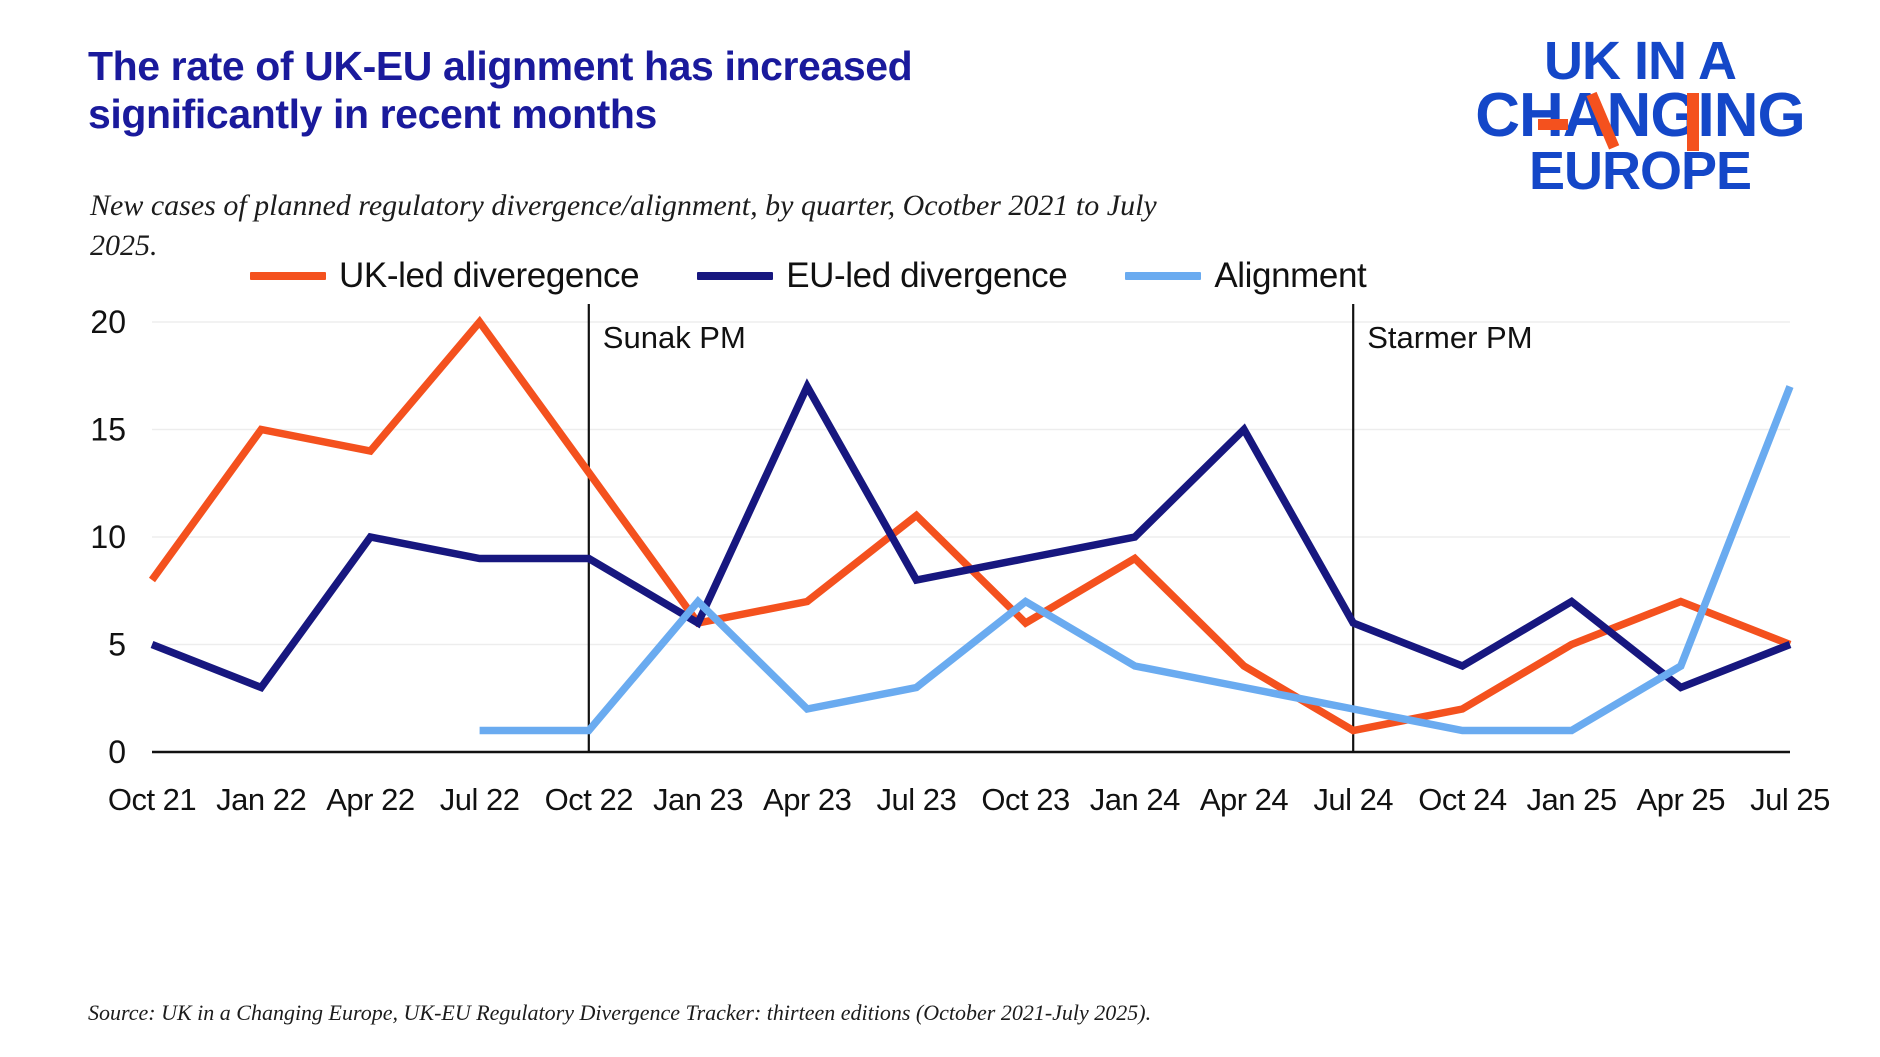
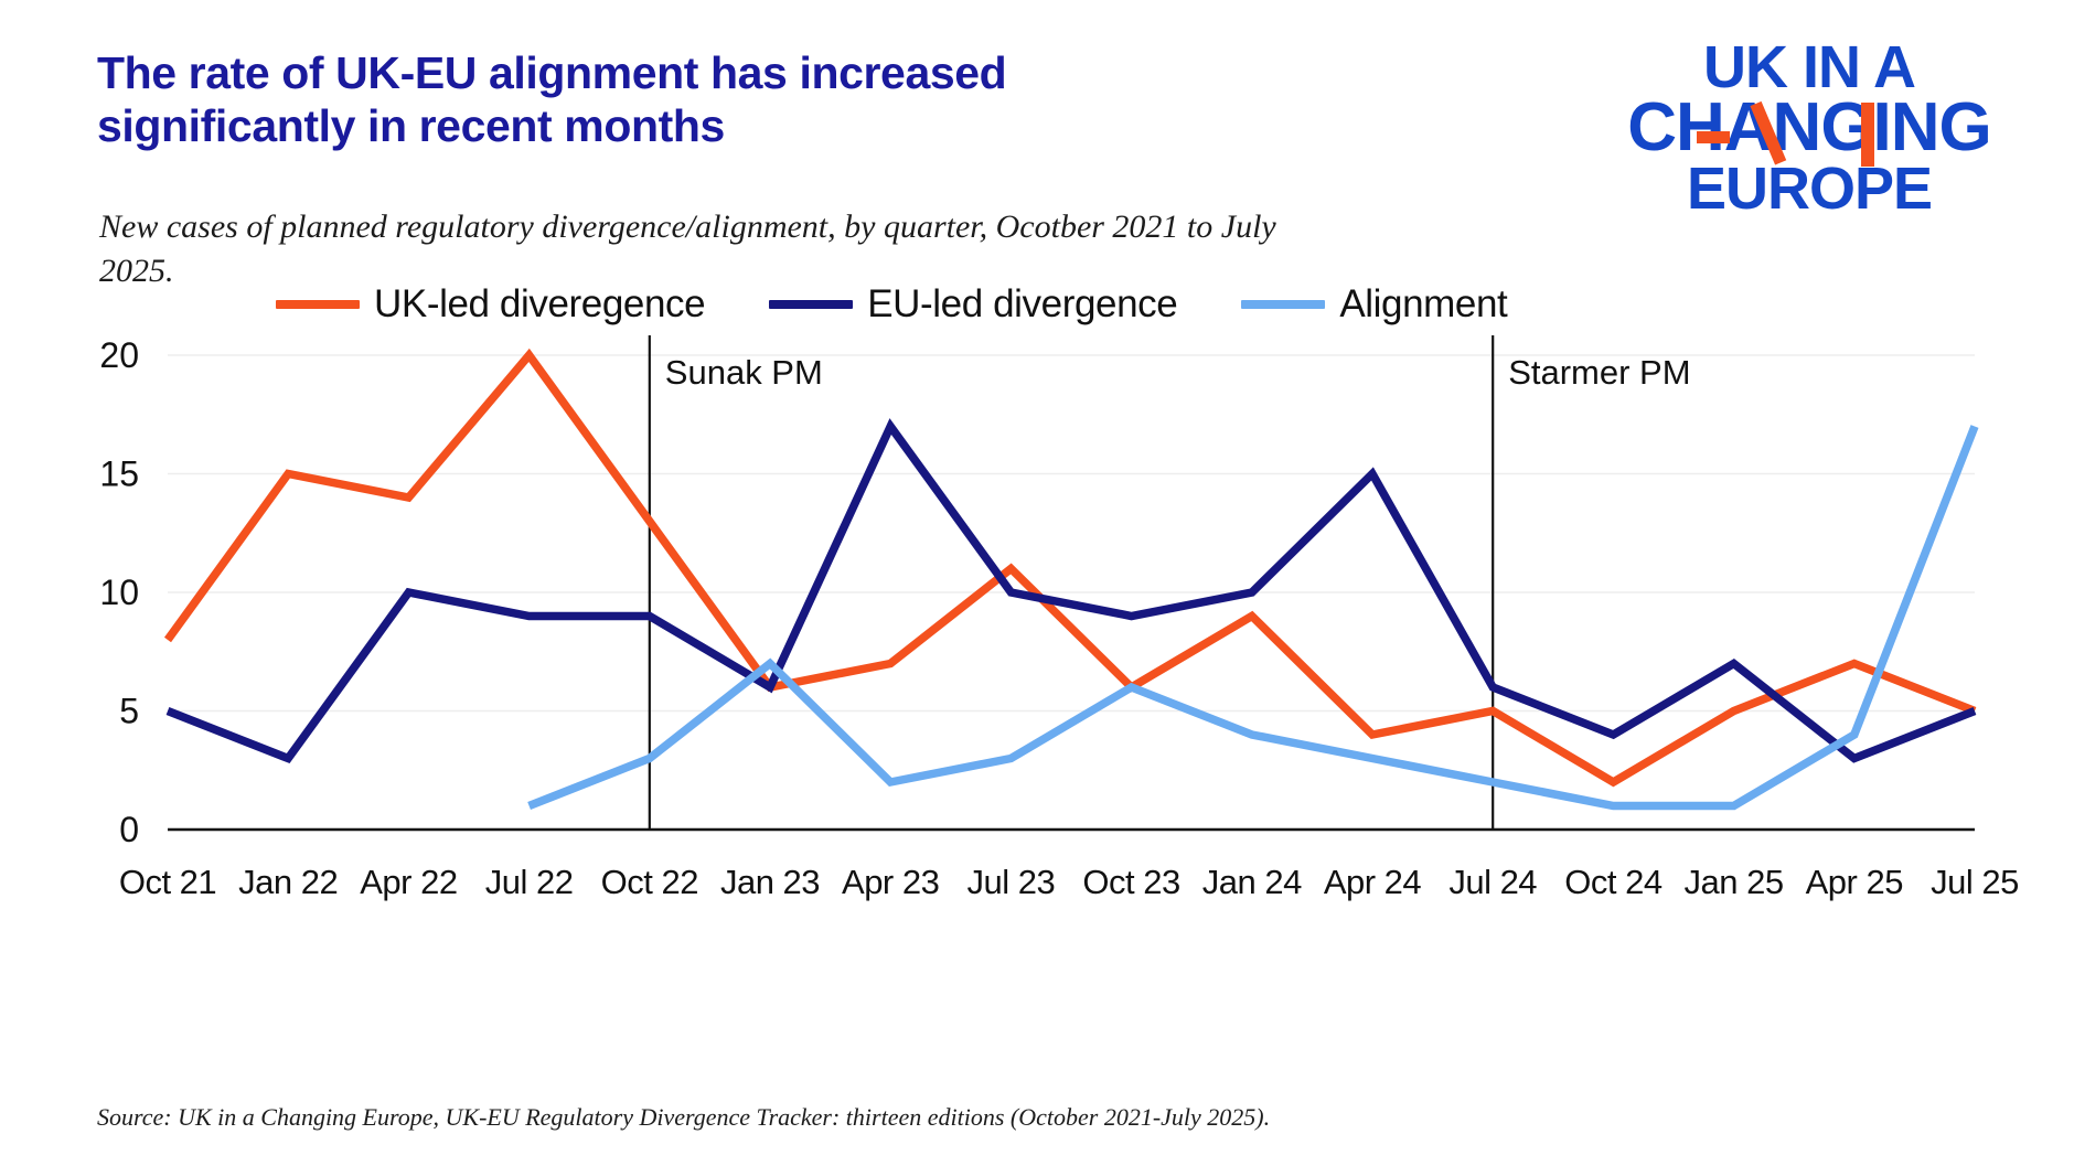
Alignment/Oct 22: 1 -> 3
EU-led divergence/Jul 23: 8 -> 10
Alignment/Oct 23: 7 -> 6
UK-led diveregence/Jul 24: 1 -> 5
